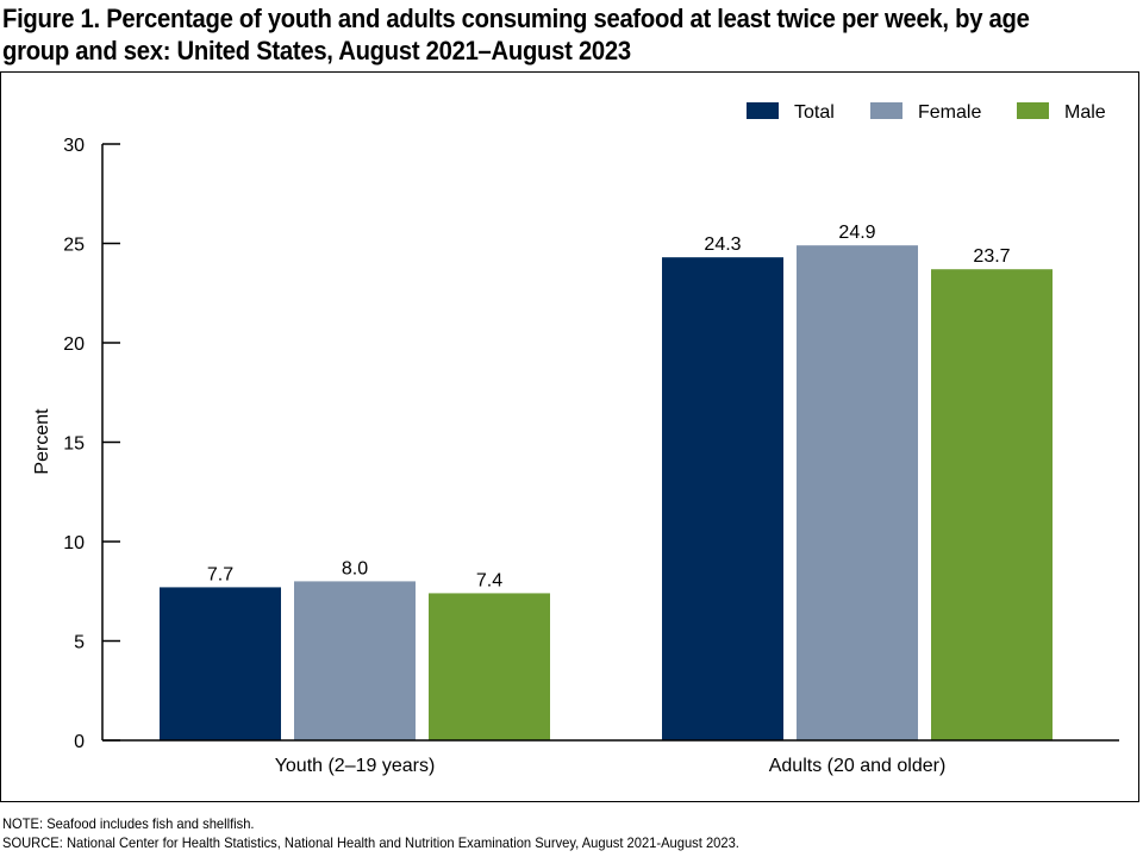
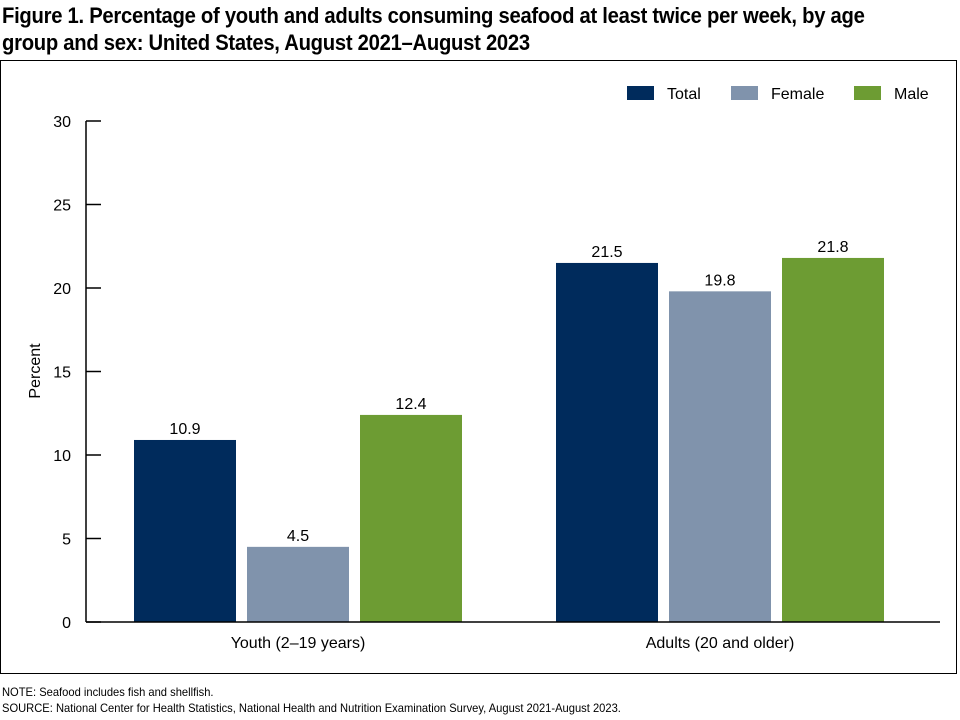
Total/Youth (2–19 years): 7.7 -> 10.9
Female/Youth (2–19 years): 8.0 -> 4.5
Male/Youth (2–19 years): 7.4 -> 12.4
Total/Adults (20 and older): 24.3 -> 21.5
Female/Adults (20 and older): 24.9 -> 19.8
Male/Adults (20 and older): 23.7 -> 21.8
